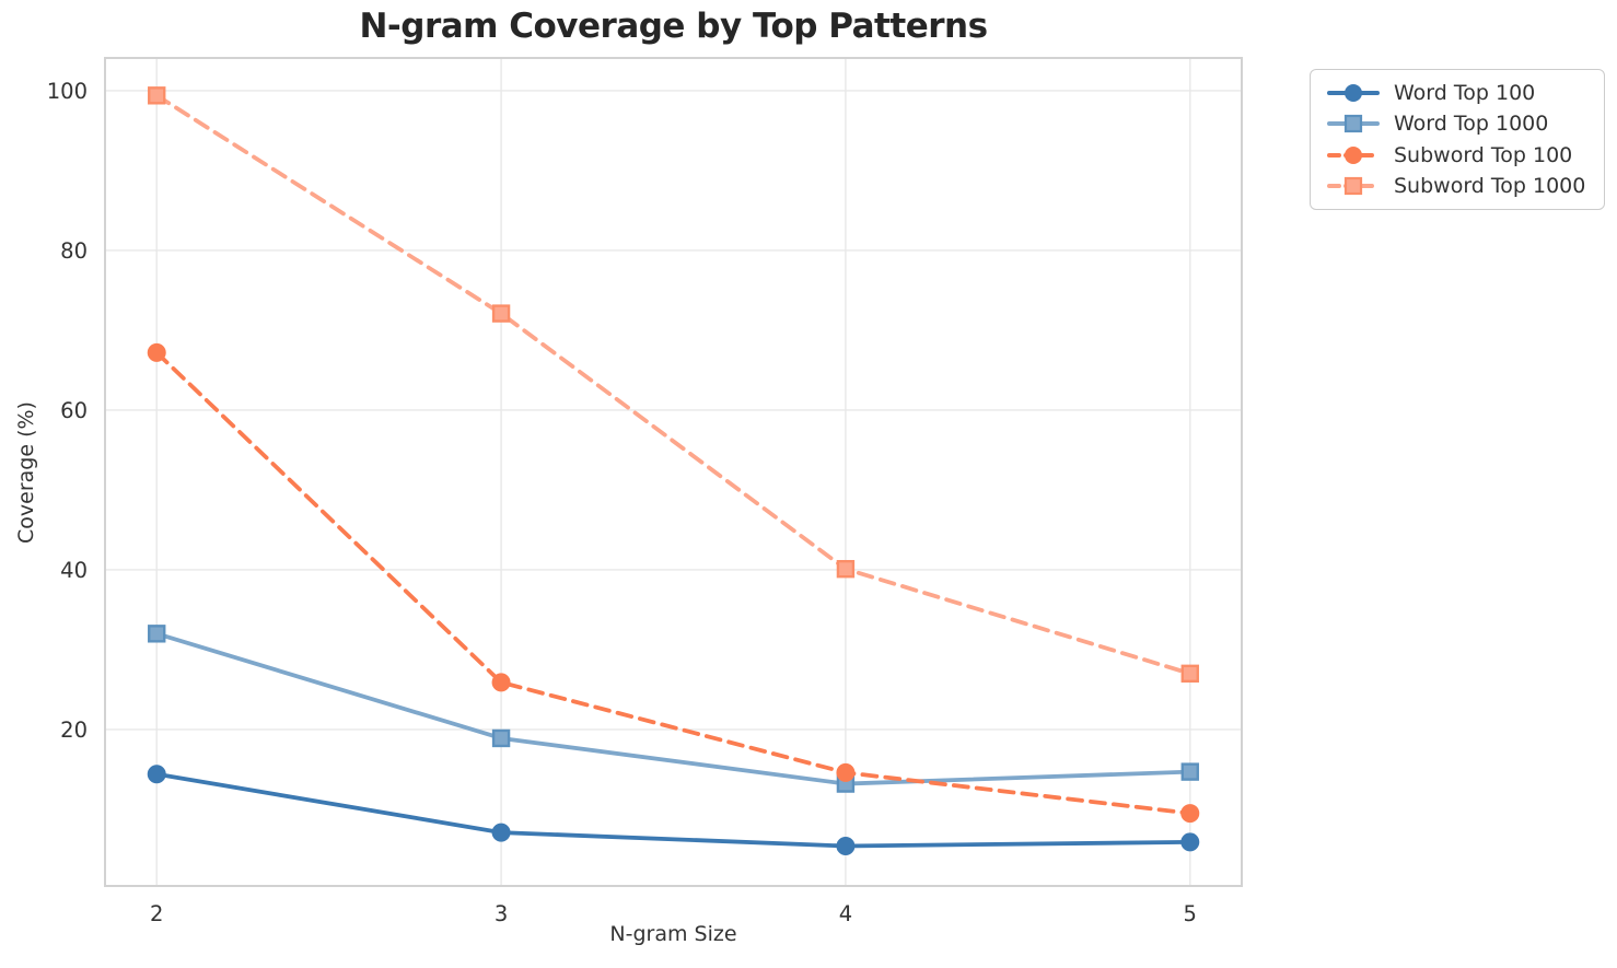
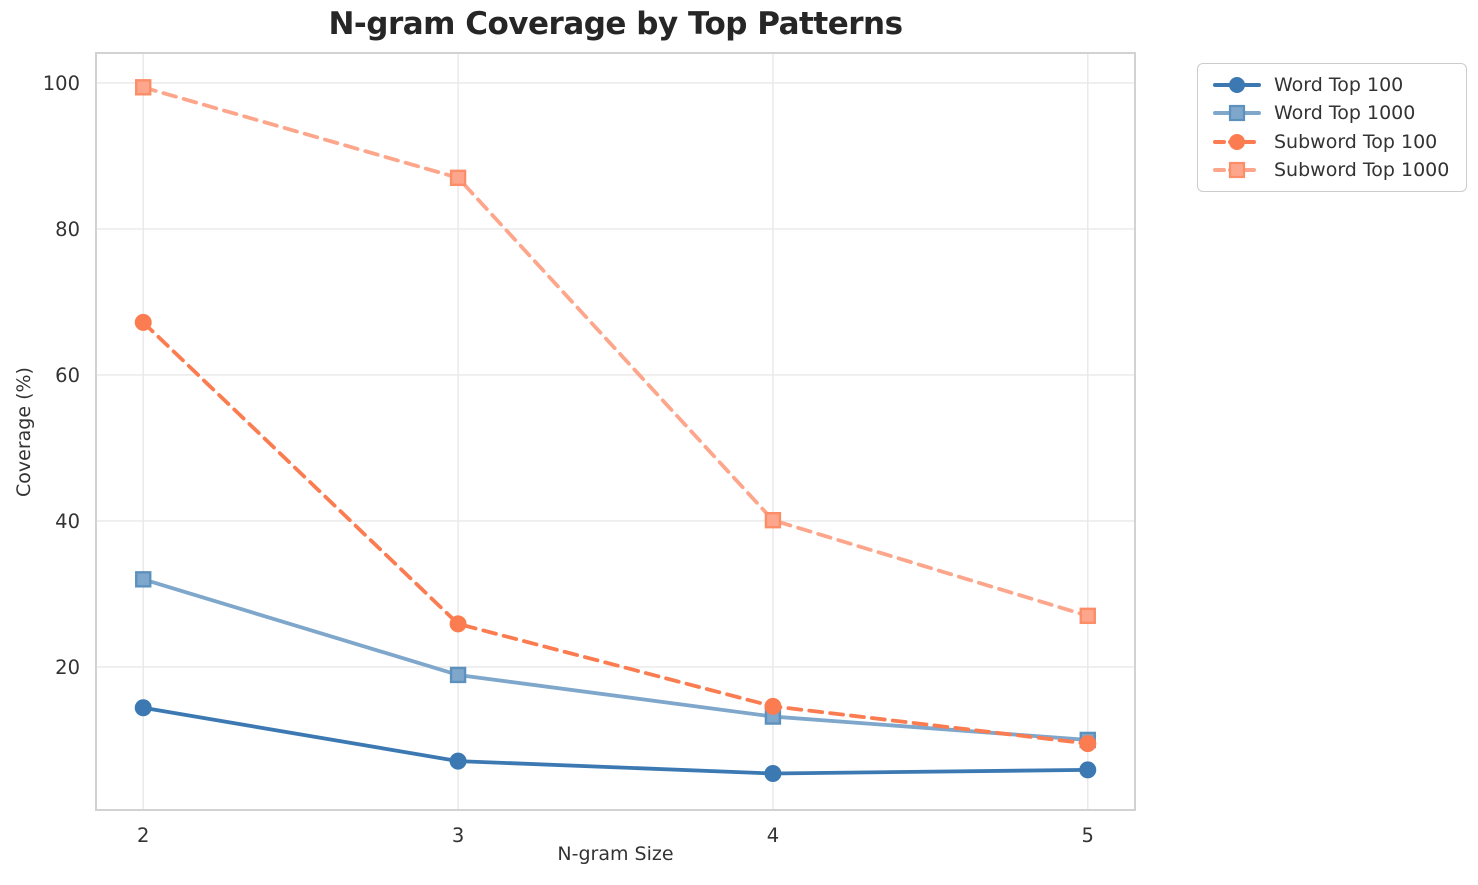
Subword Top 1000/3: 72 -> 87
Word Top 1000/5: 15 -> 10
